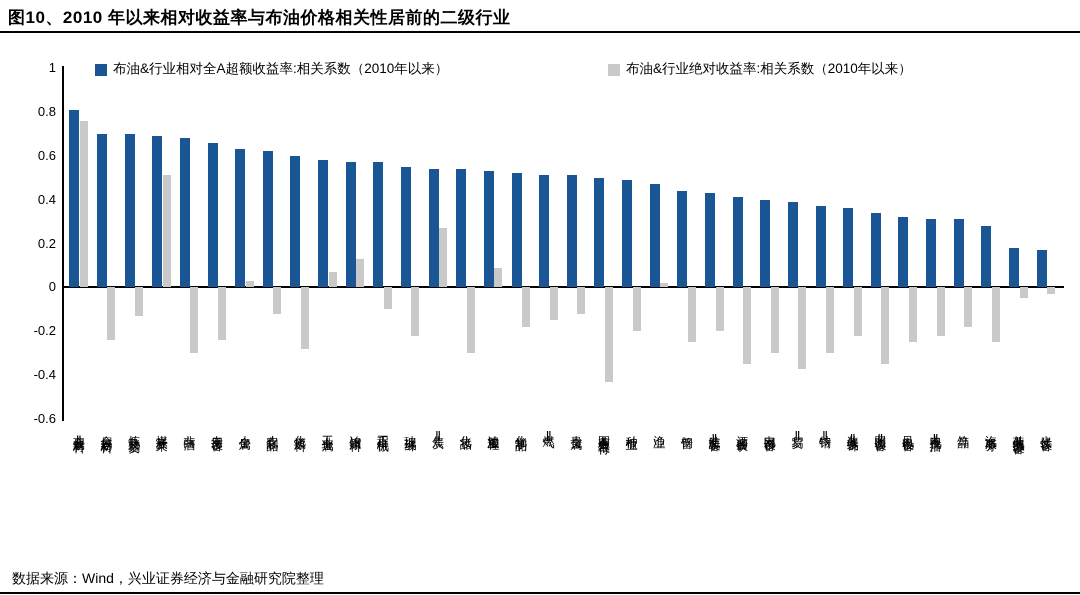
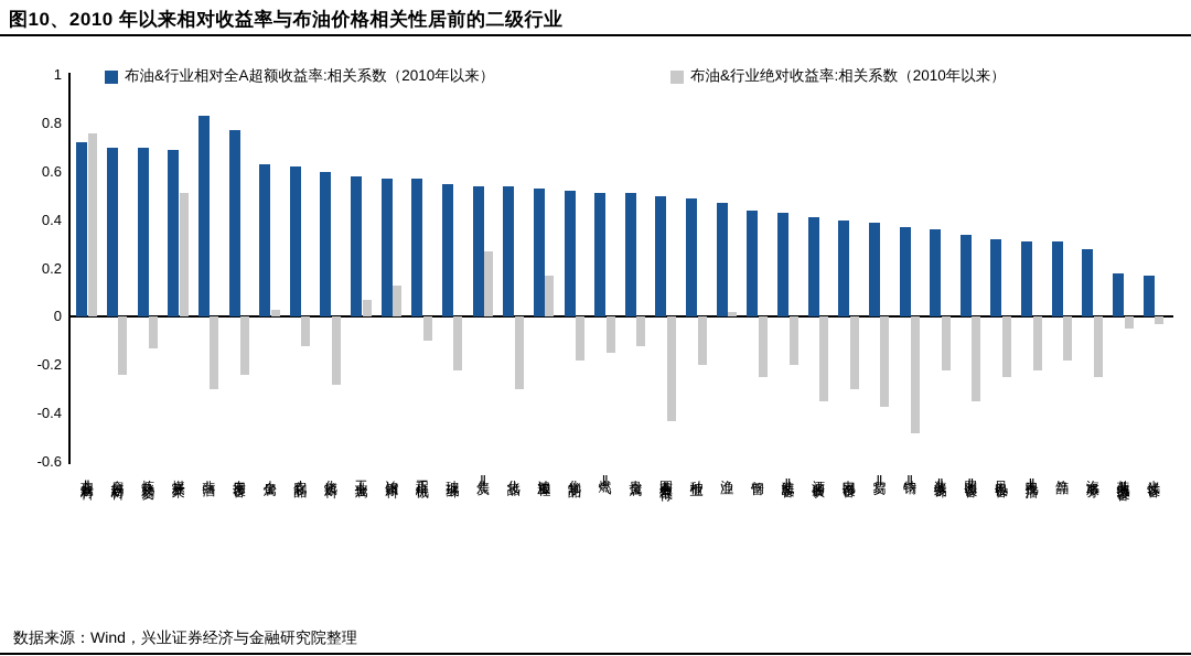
布油&行业相对全A超额收益率:相关系数（2010年以来）/非金属材料Ⅱ: 0.81 -> 0.72
布油&行业相对全A超额收益率:相关系数（2010年以来）/非白酒: 0.68 -> 0.83
布油&行业相对全A超额收益率:相关系数（2010年以来）/专用设备: 0.66 -> 0.77
布油&行业绝对收益率:相关系数（2010年以来）/油服工程: 0.09 -> 0.17
布油&行业绝对收益率:相关系数（2010年以来）/特钢Ⅱ: -0.30 -> -0.48
